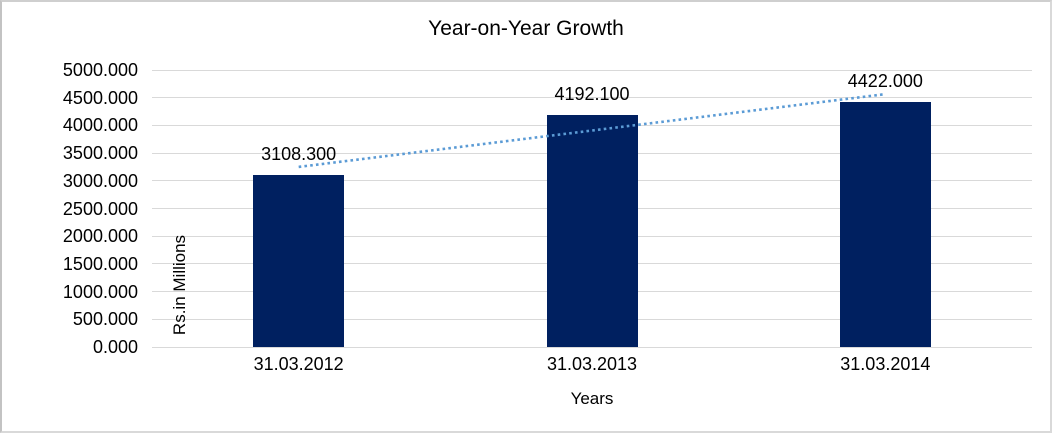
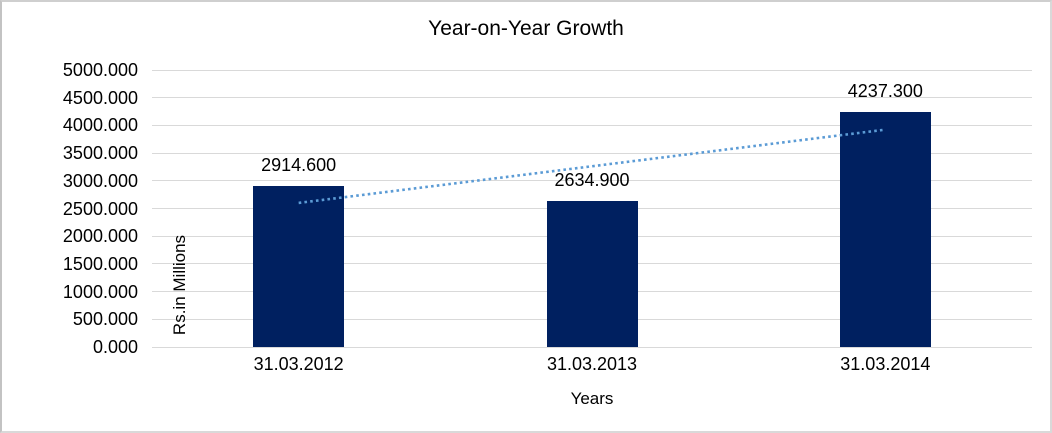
31.03.2012: 3108.300 -> 2914.600
31.03.2013: 4192.100 -> 2634.900
31.03.2014: 4422.000 -> 4237.300
